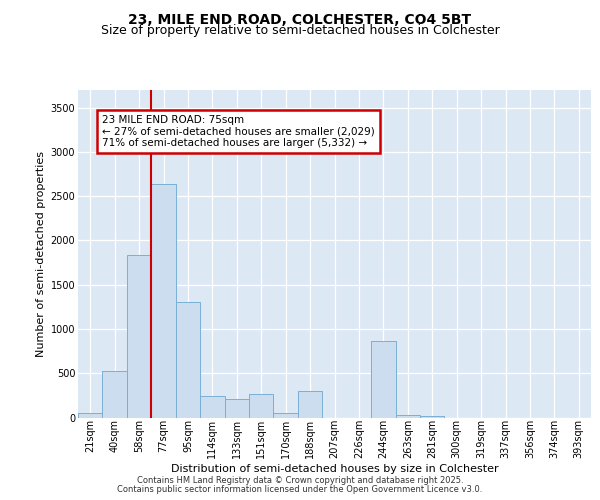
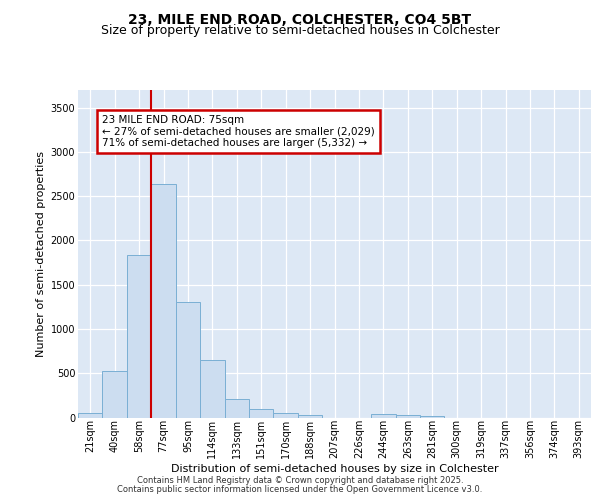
114sqm: 240 -> 640
151sqm: 260 -> 100
188sqm: 300 -> 30
244sqm: 860 -> 40
